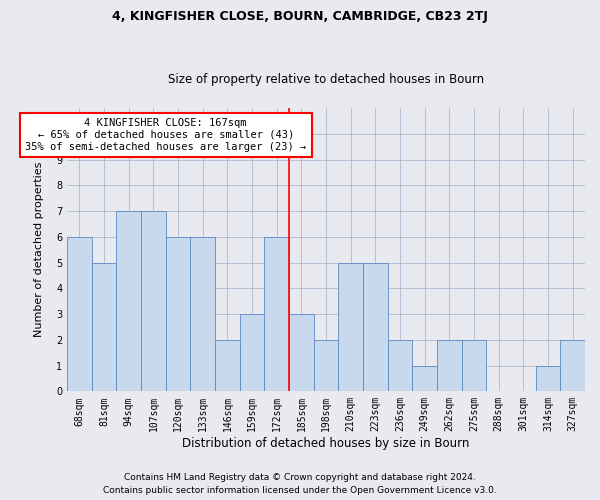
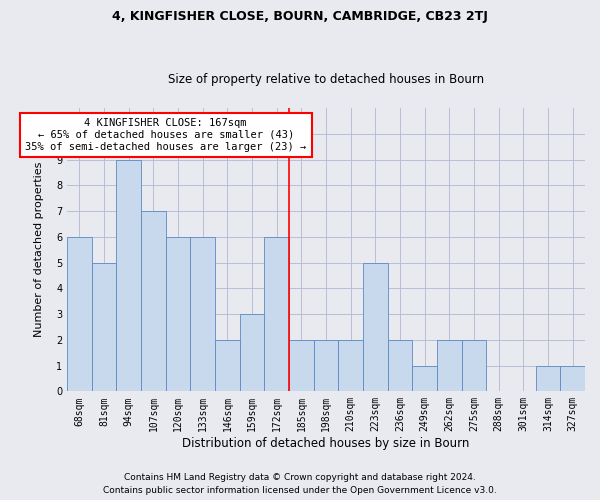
94sqm: 7 -> 9
185sqm: 3 -> 2
210sqm: 5 -> 2
327sqm: 2 -> 1
